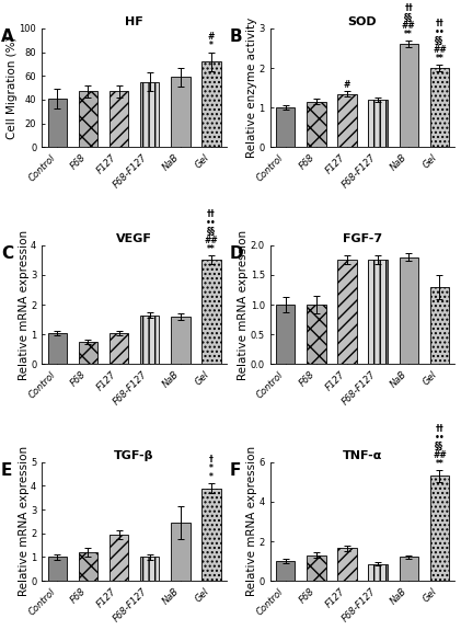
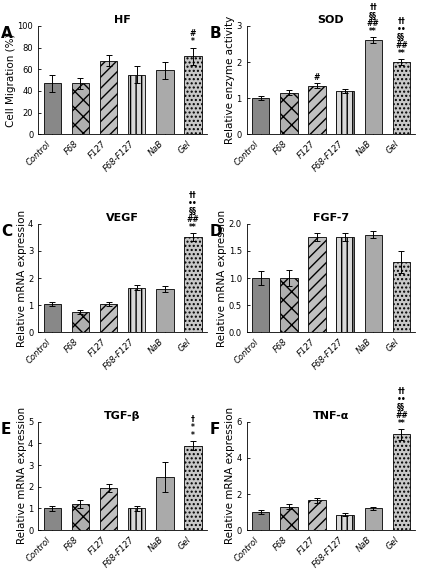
HF/Control: 41 -> 47
HF/F127: 47 -> 68
